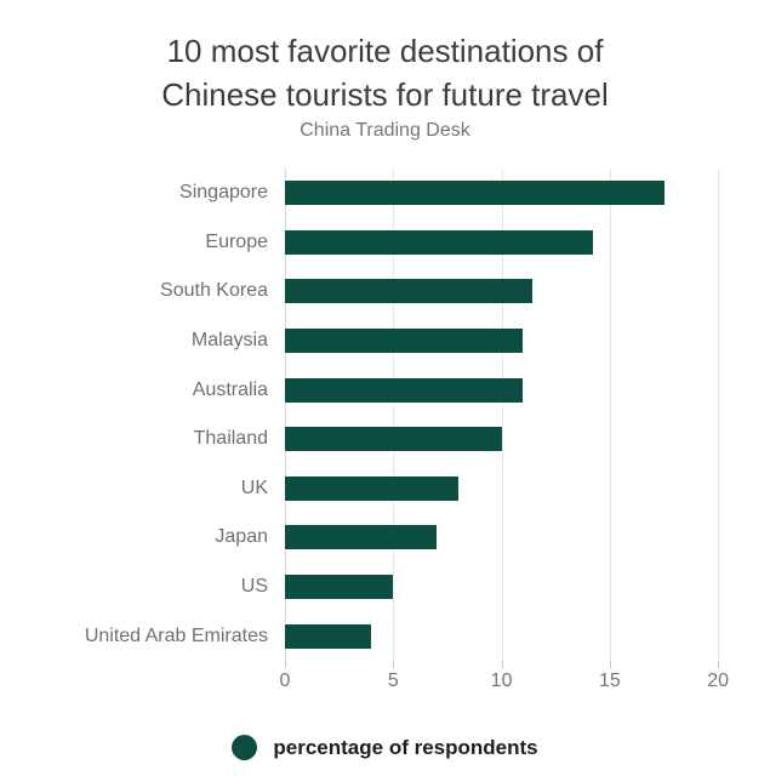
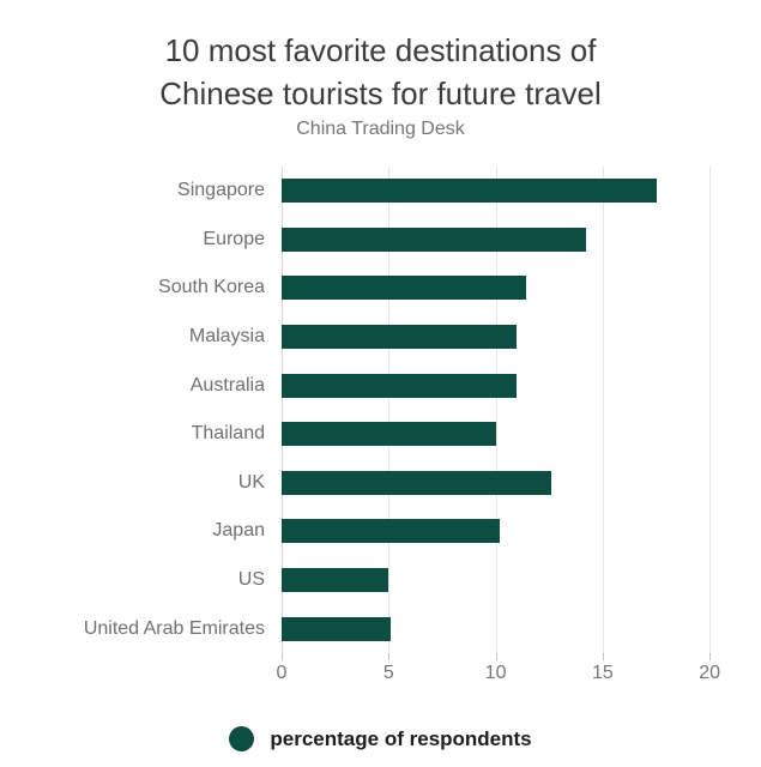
UK: 8.0 -> 12.6
Japan: 7.0 -> 10.2
United Arab Emirates: 4.0 -> 5.1
